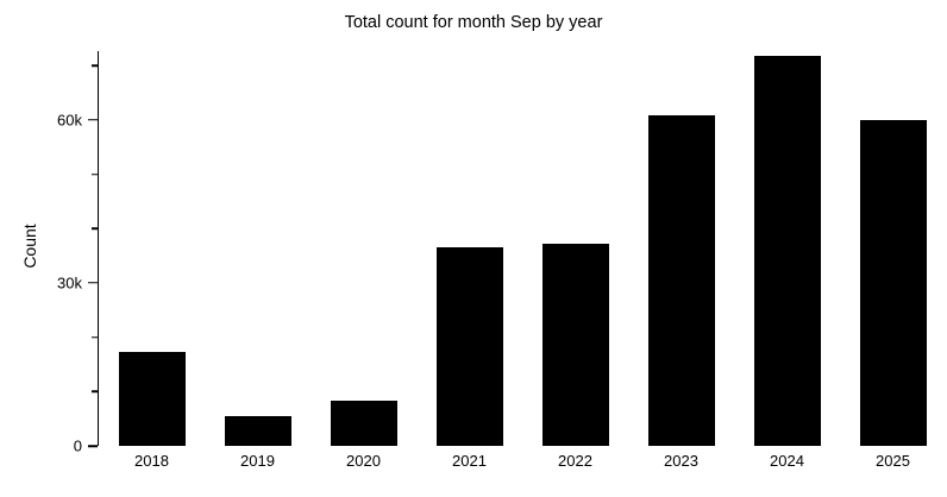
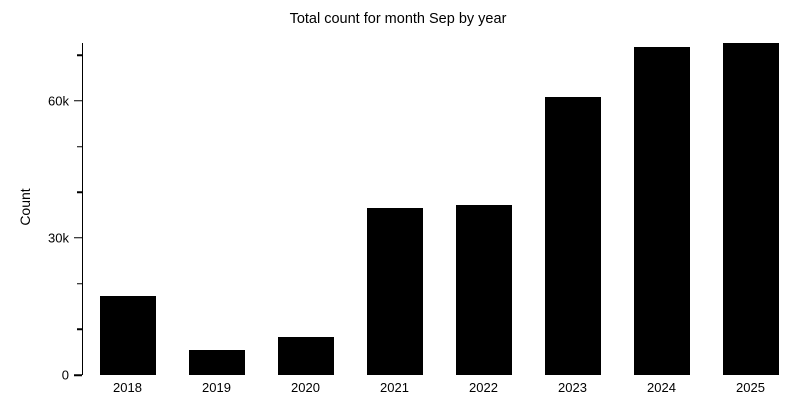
2025: 60k -> 73k
